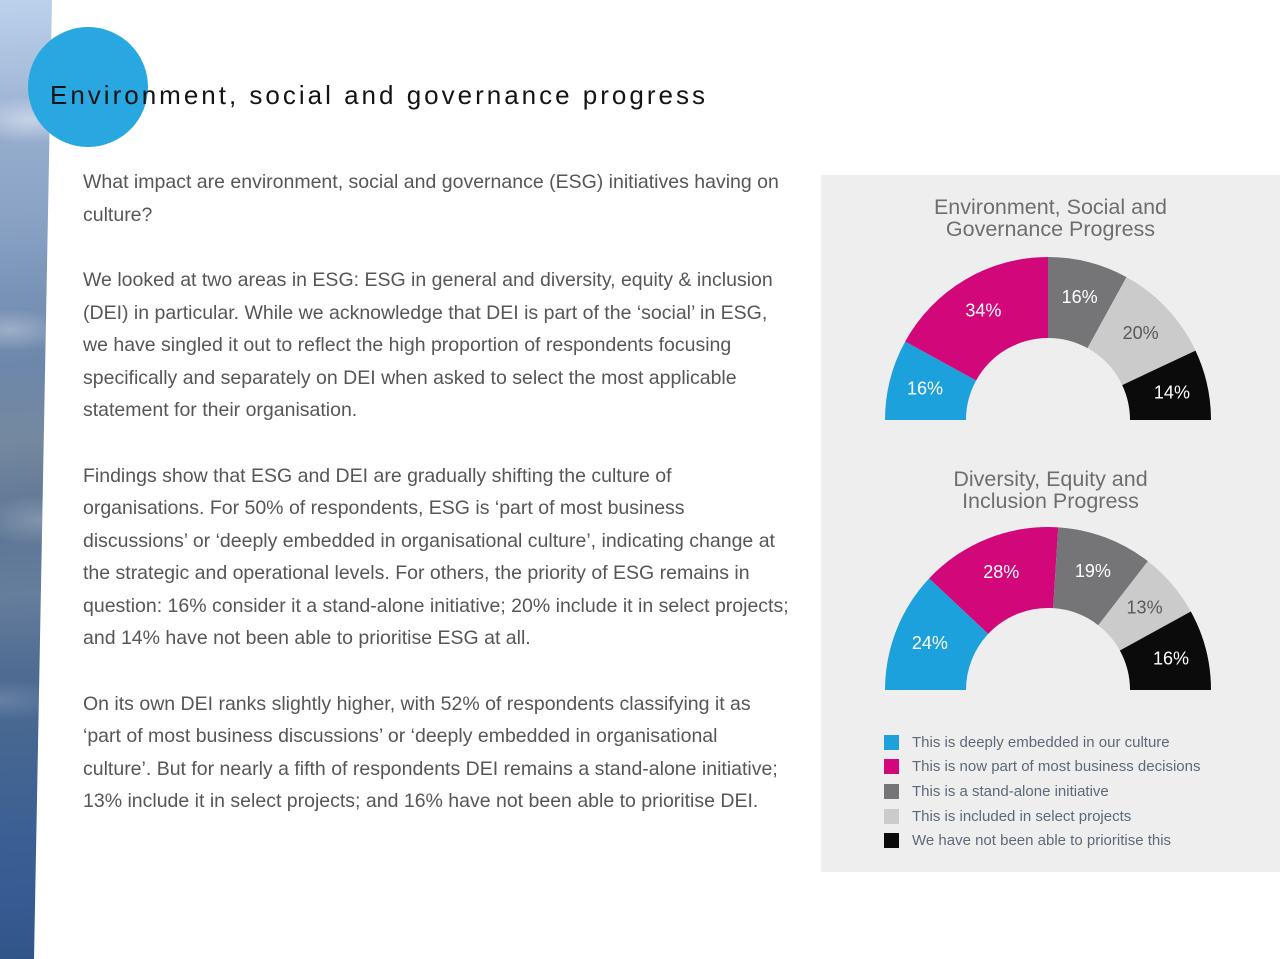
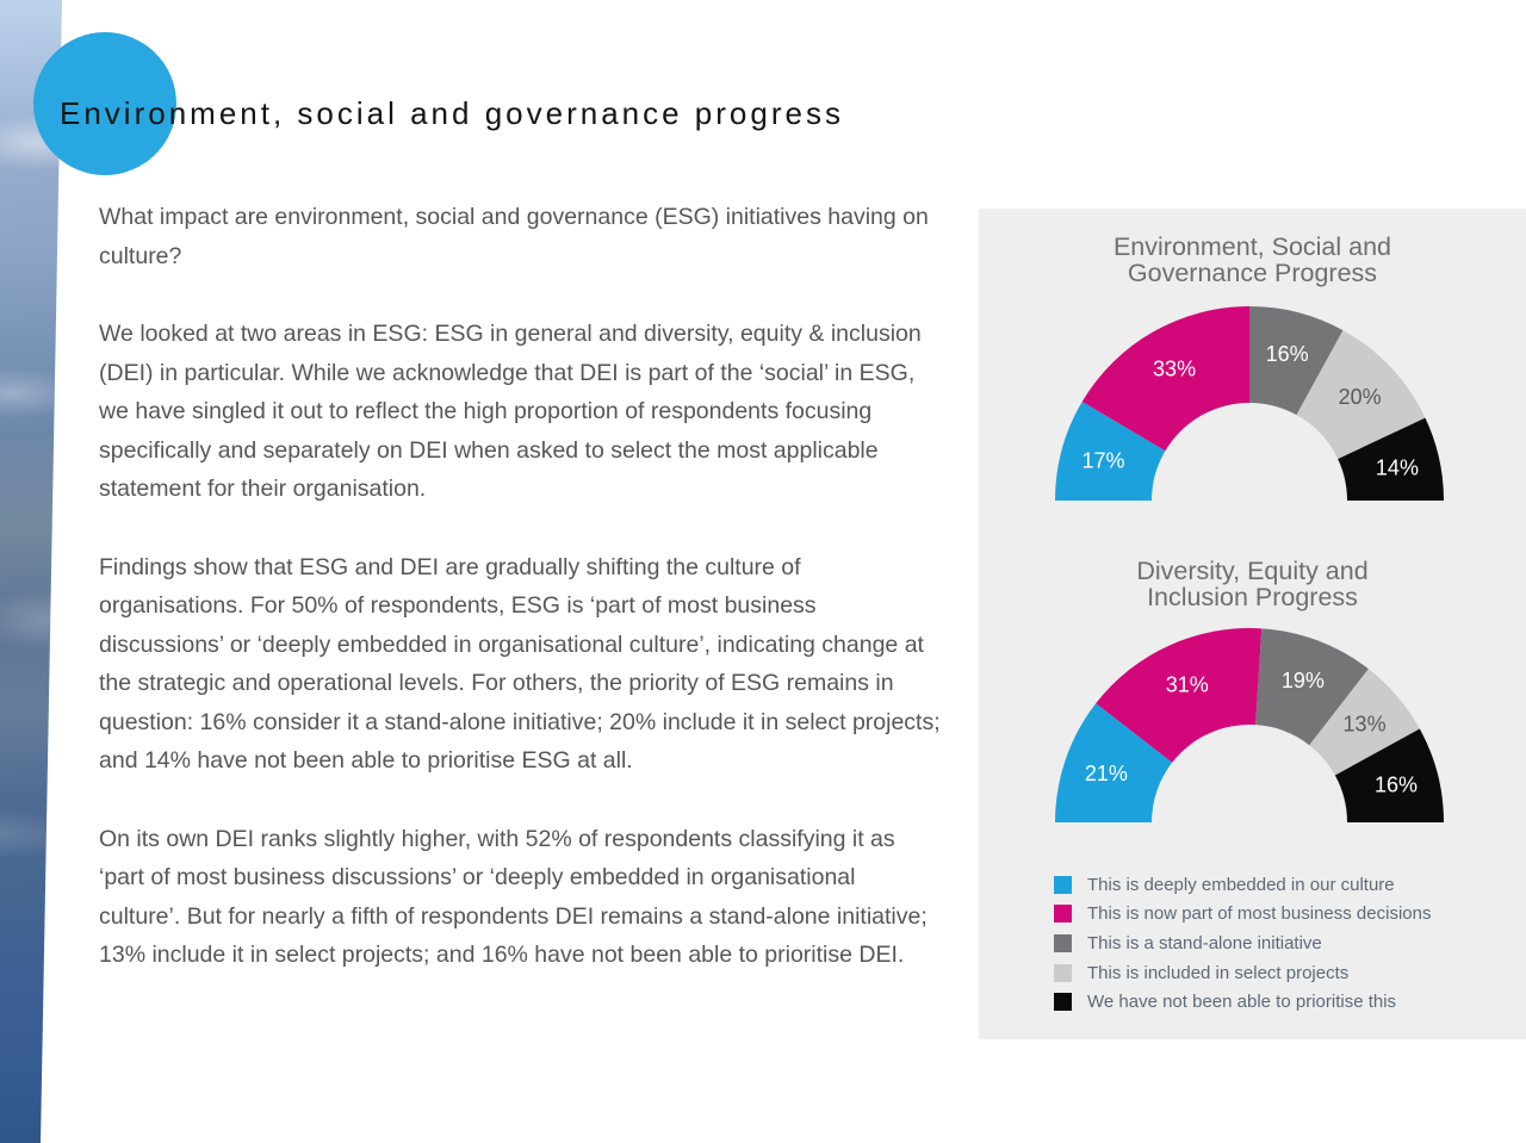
Environment, Social and Governance Progress/This is deeply embedded in our culture: 16% -> 17%
Environment, Social and Governance Progress/This is now part of most business decisions: 34% -> 33%
Diversity, Equity and Inclusion Progress/This is deeply embedded in our culture: 24% -> 21%
Diversity, Equity and Inclusion Progress/This is now part of most business decisions: 28% -> 31%
